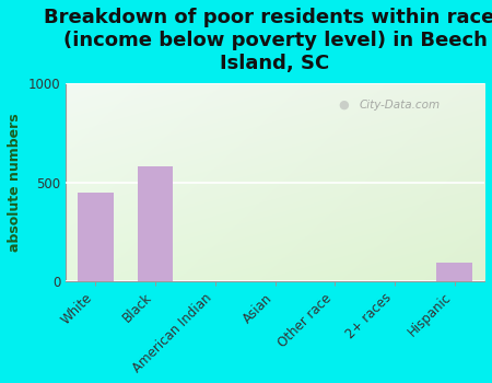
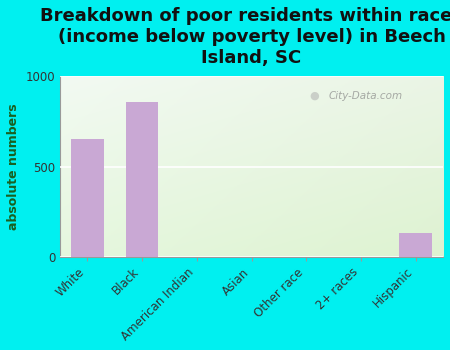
White: 450 -> 650
Black: 580 -> 860
Hispanic: 90 -> 130
